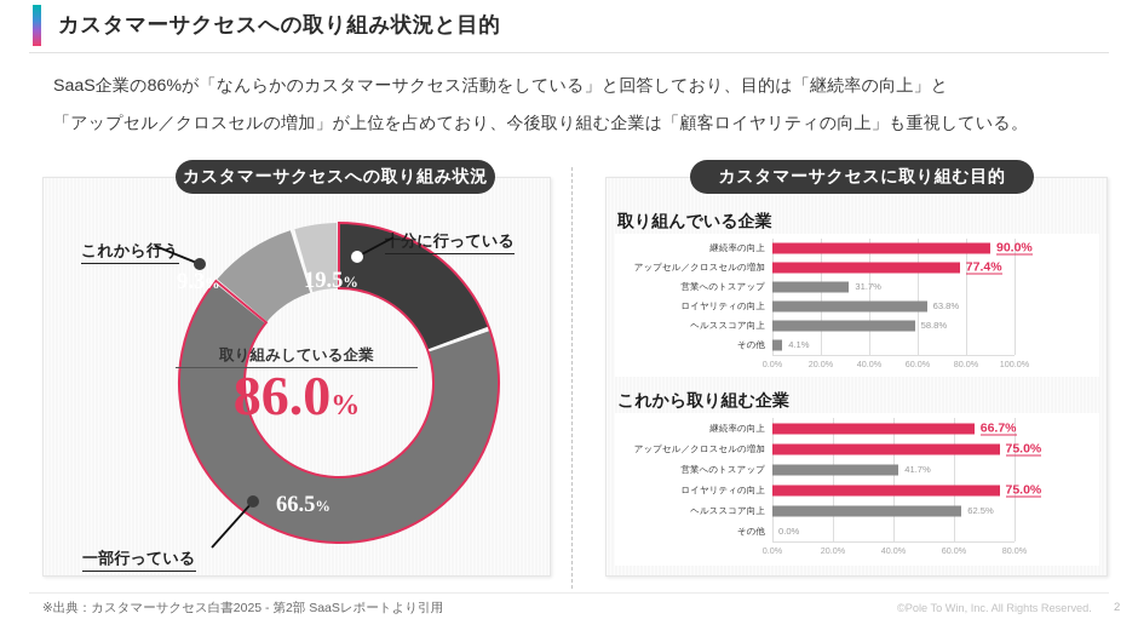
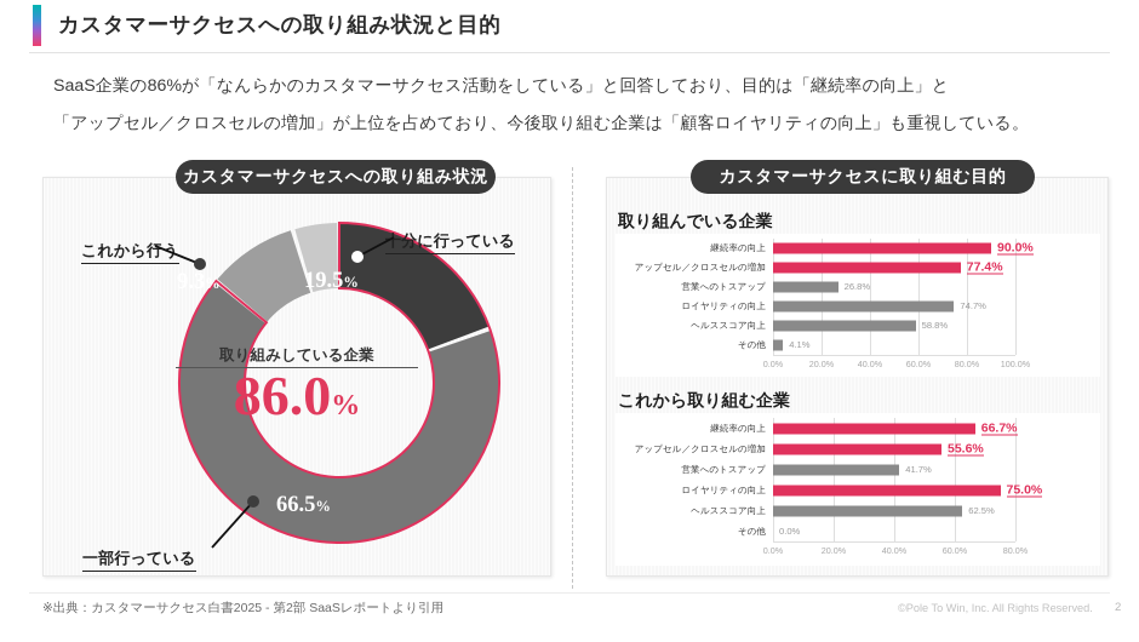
取り組んでいる企業/営業へのトスアップ: 31.7% -> 26.8%
取り組んでいる企業/ロイヤリティの向上: 63.8% -> 74.7%
これから取り組む企業/アップセル／クロスセルの増加: 75.0% -> 55.6%
